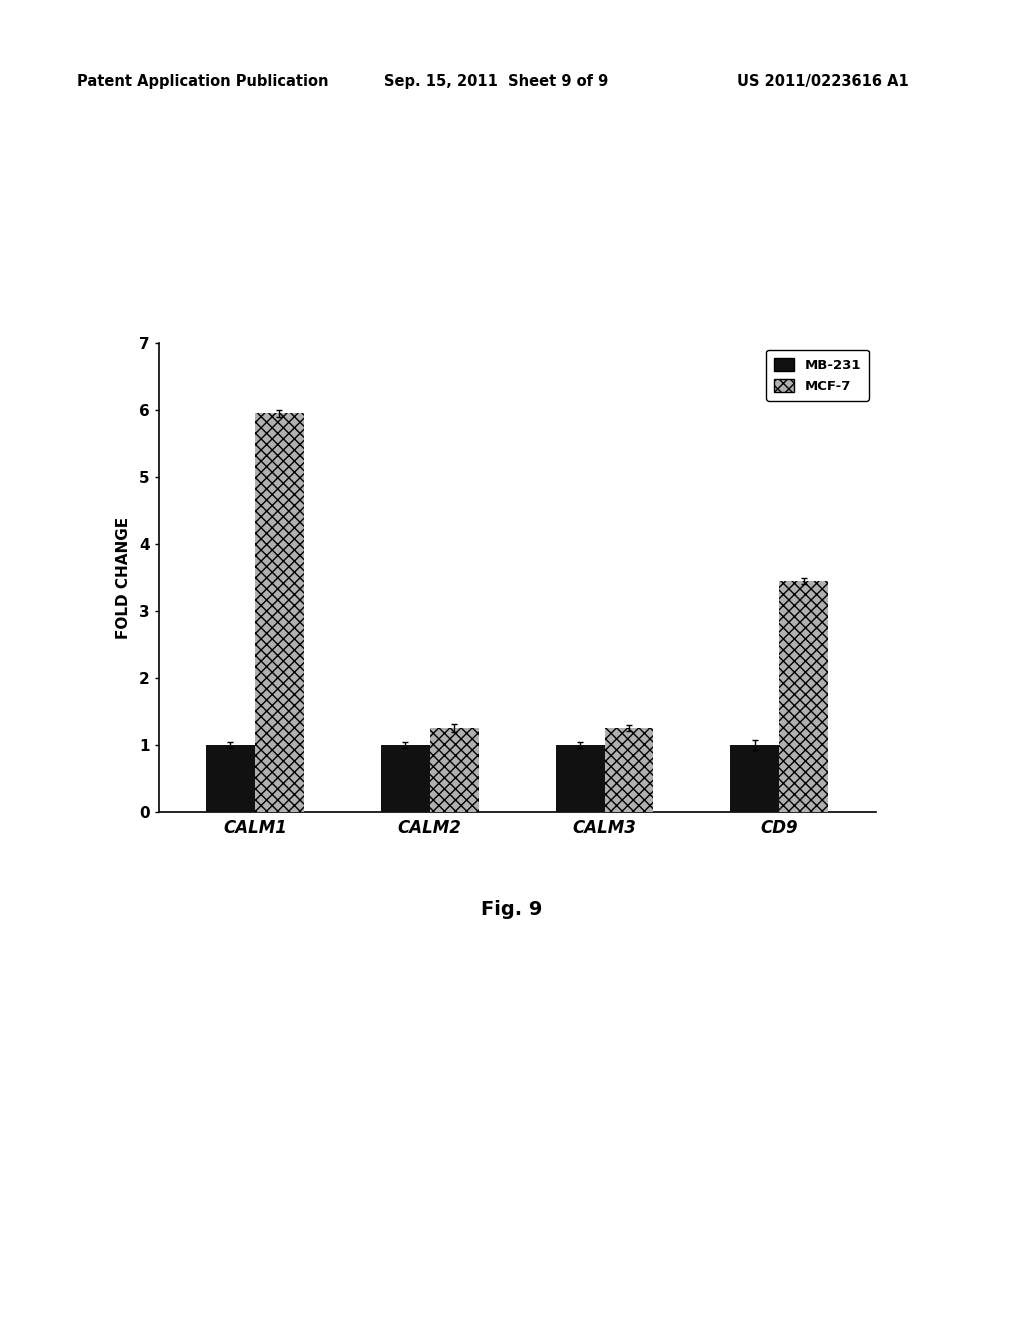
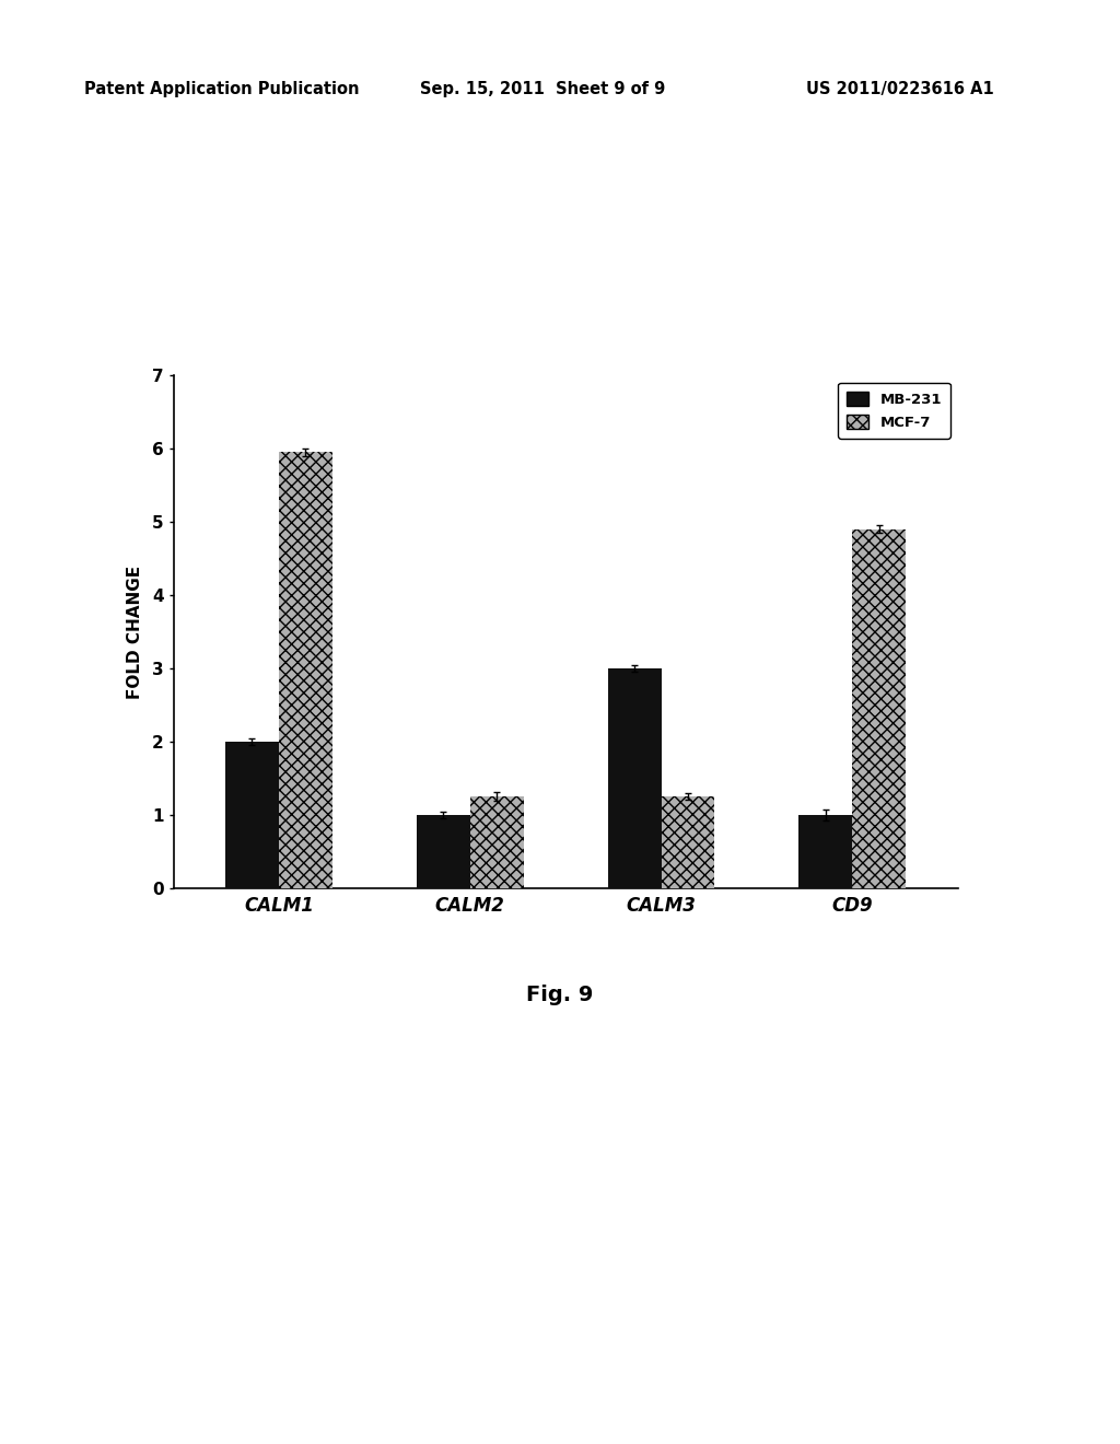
MB-231/CALM1: 1 -> 2
MB-231/CALM3: 1 -> 3
MCF-7/CD9: 3.45 -> 4.90
